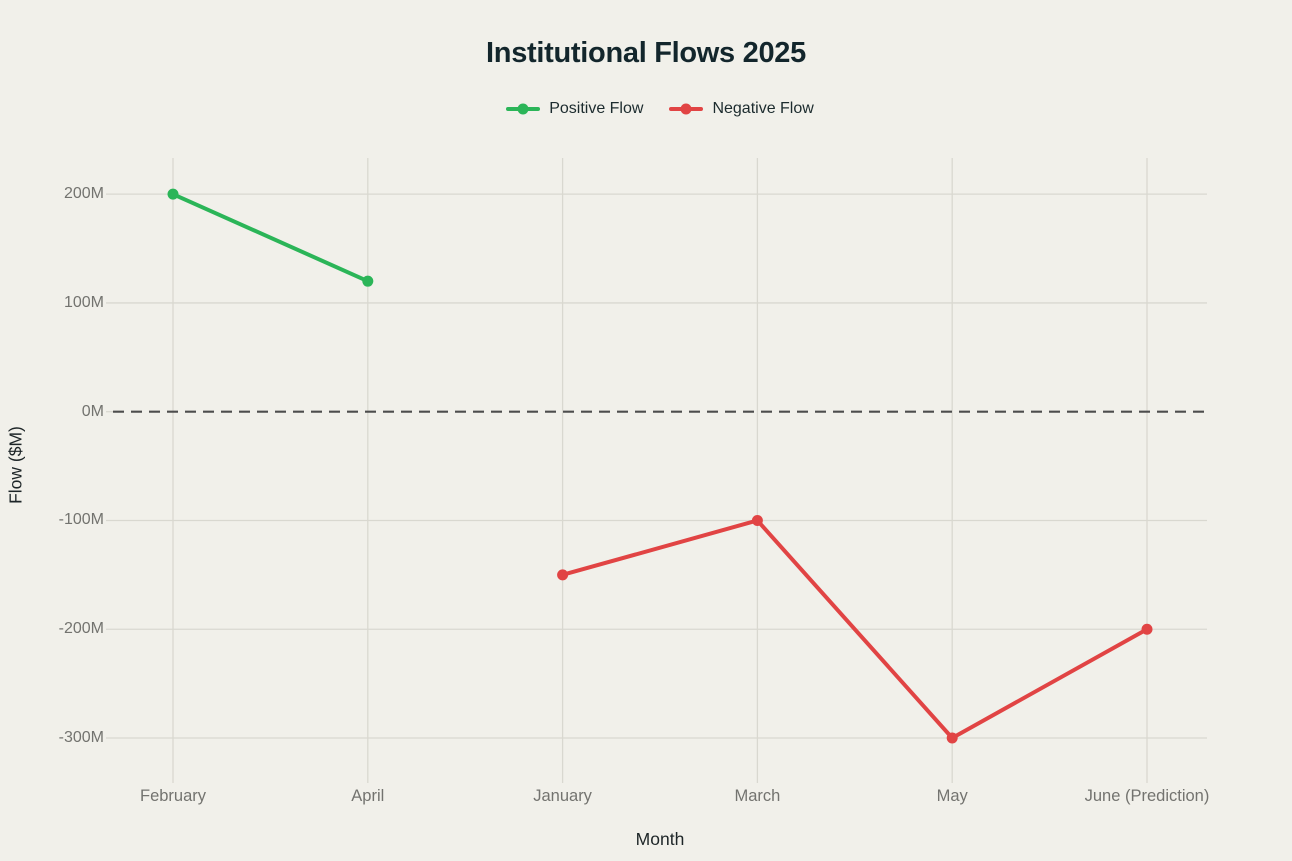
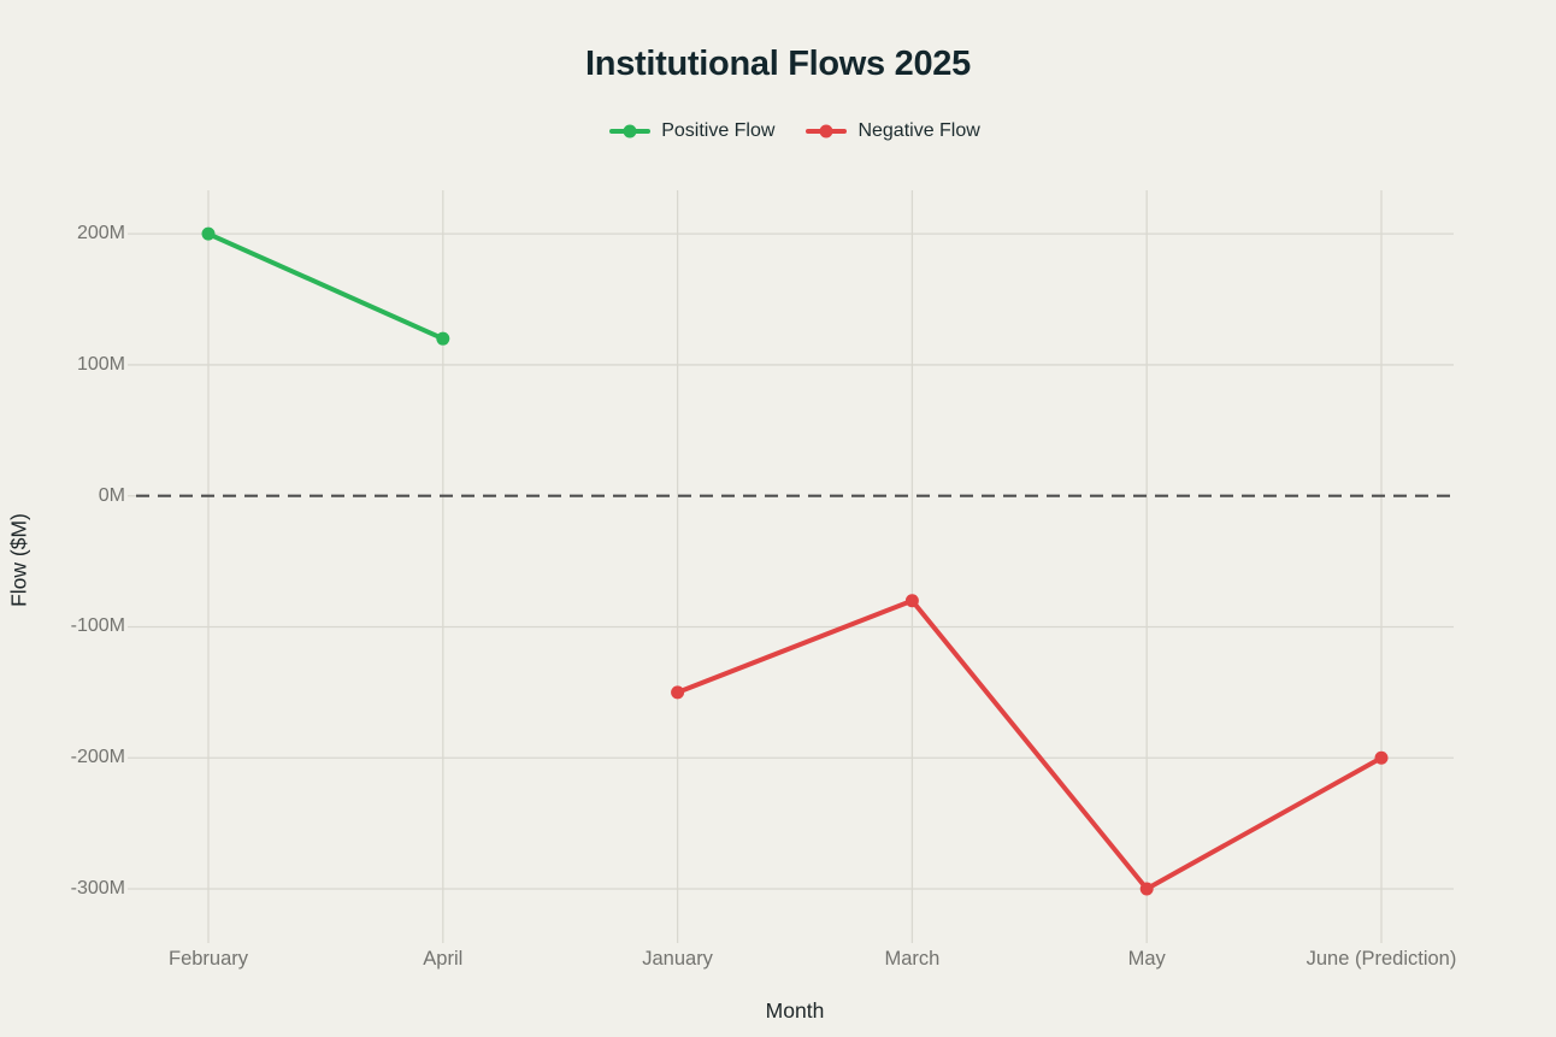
Negative Flow/March: -100M -> -80M
